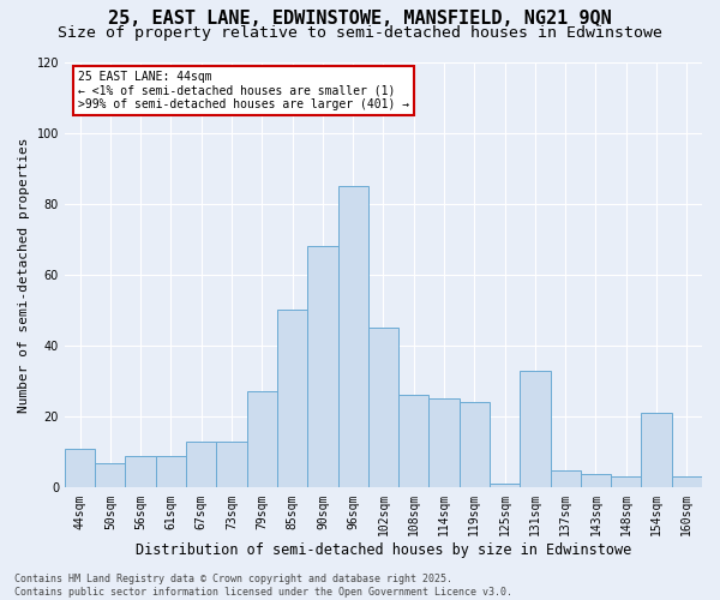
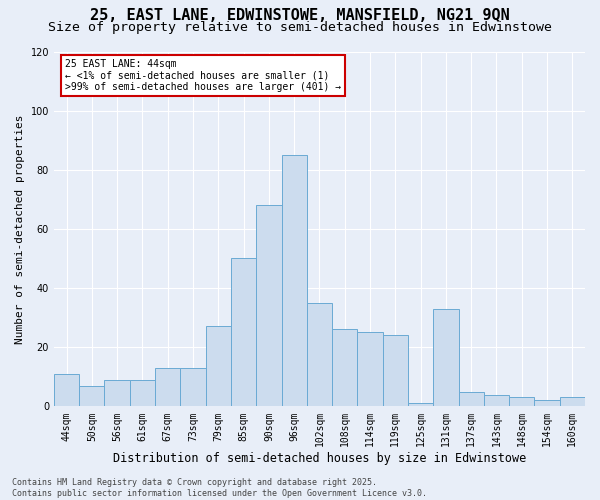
102sqm: 45 -> 35
154sqm: 21 -> 2
